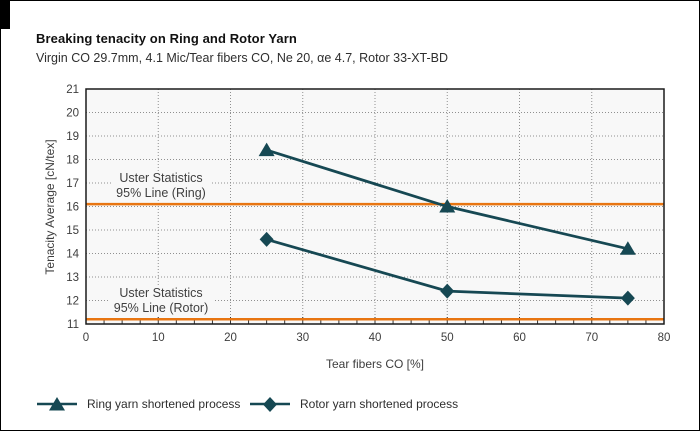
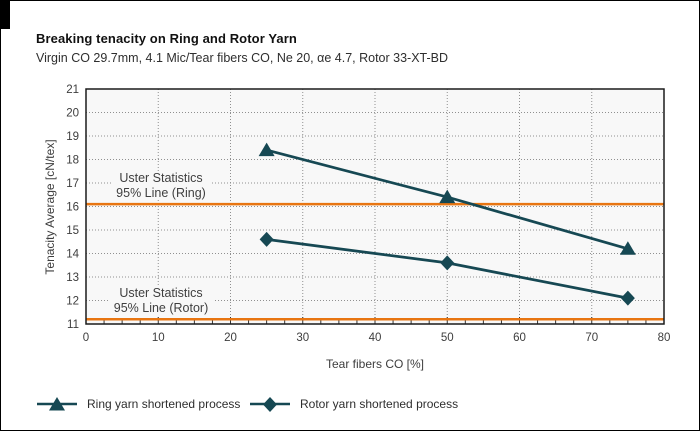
Ring yarn shortened process/50: 16.0 -> 16.4
Rotor yarn shortened process/50: 12.4 -> 13.6
